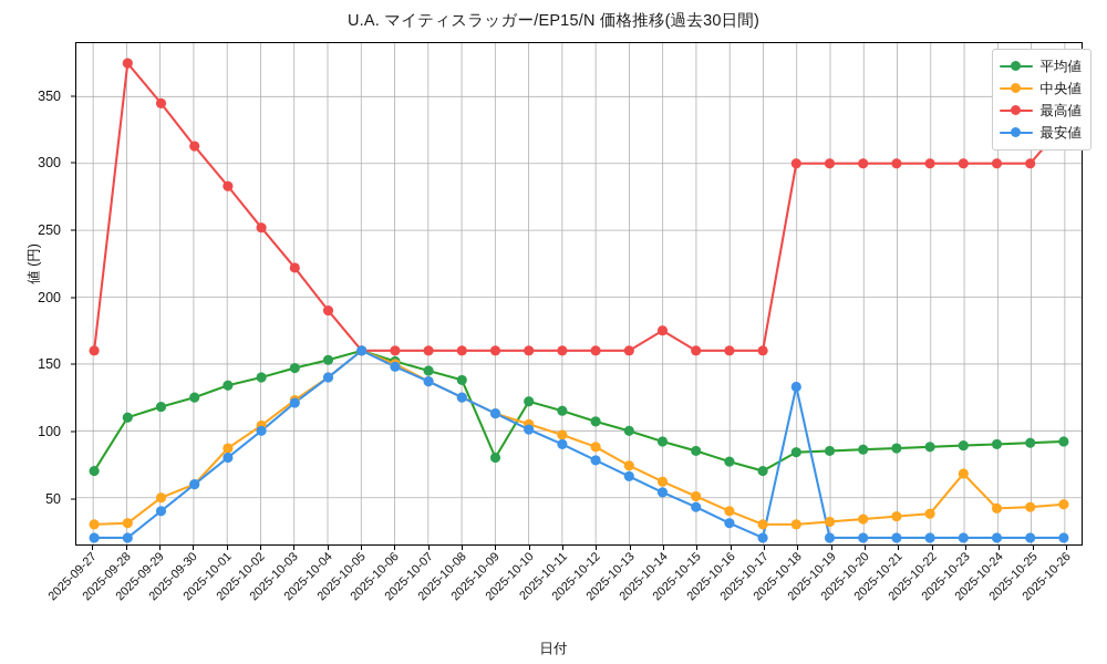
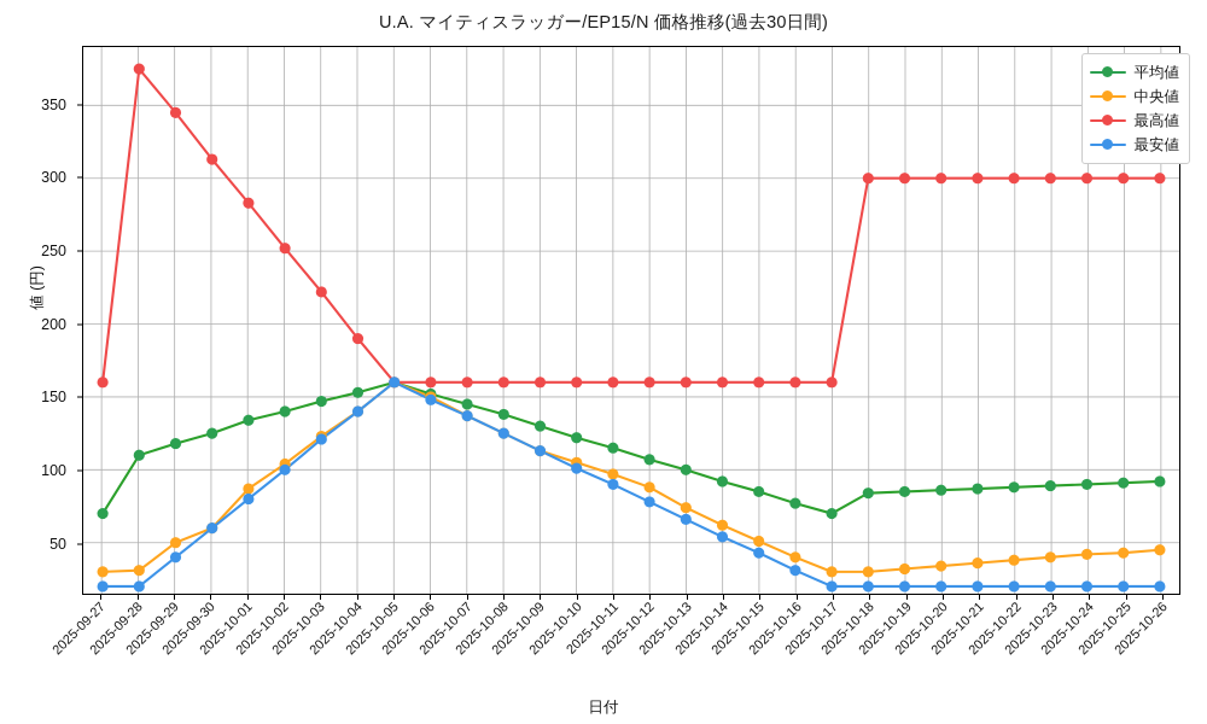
平均値/2025-10-09: 80 -> 130
最高値/2025-10-14: 175 -> 160
最安値/2025-10-18: 133 -> 20
中央値/2025-10-23: 68 -> 40
最高値/2025-10-26: 329 -> 300
